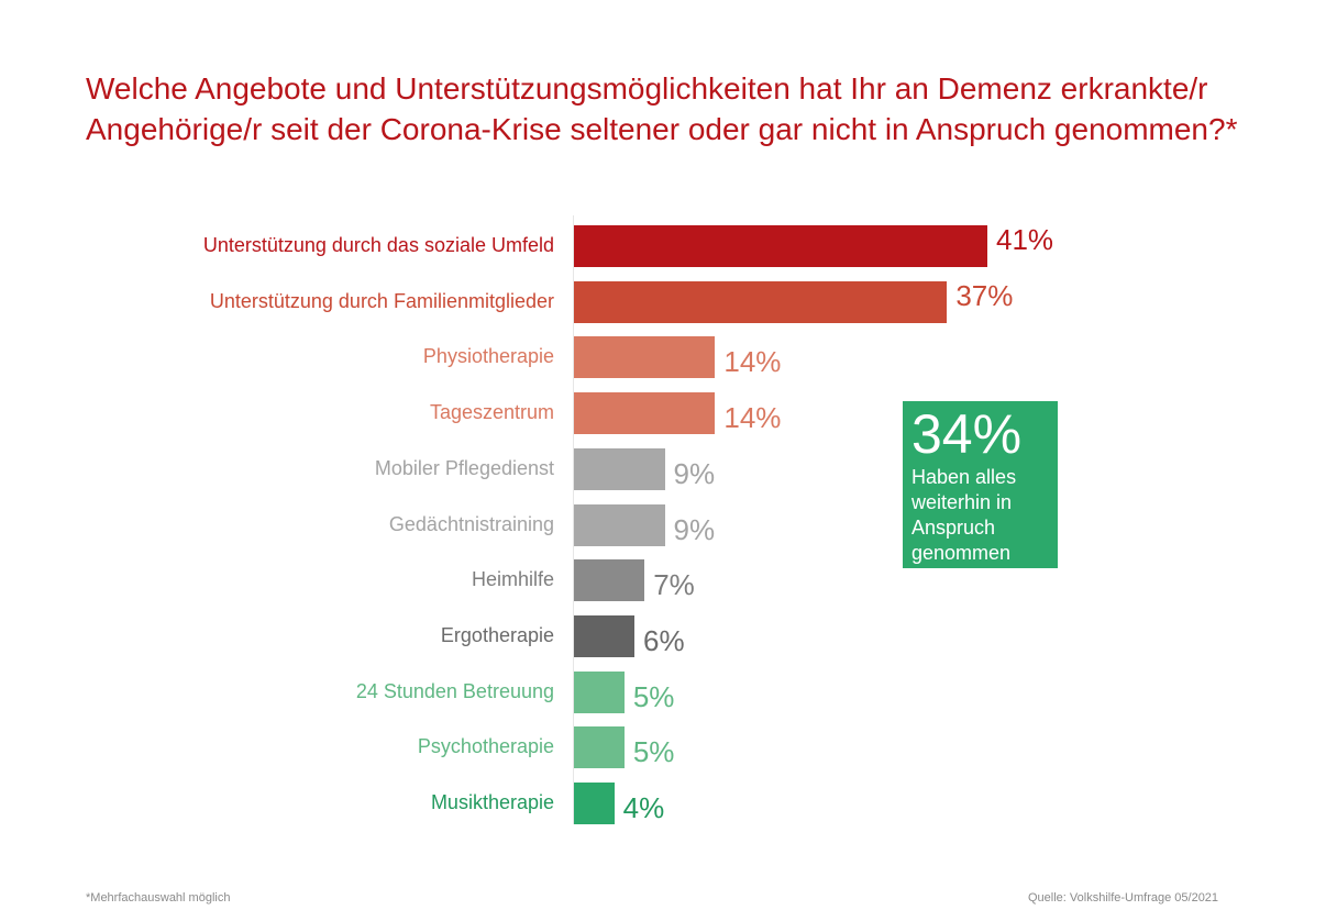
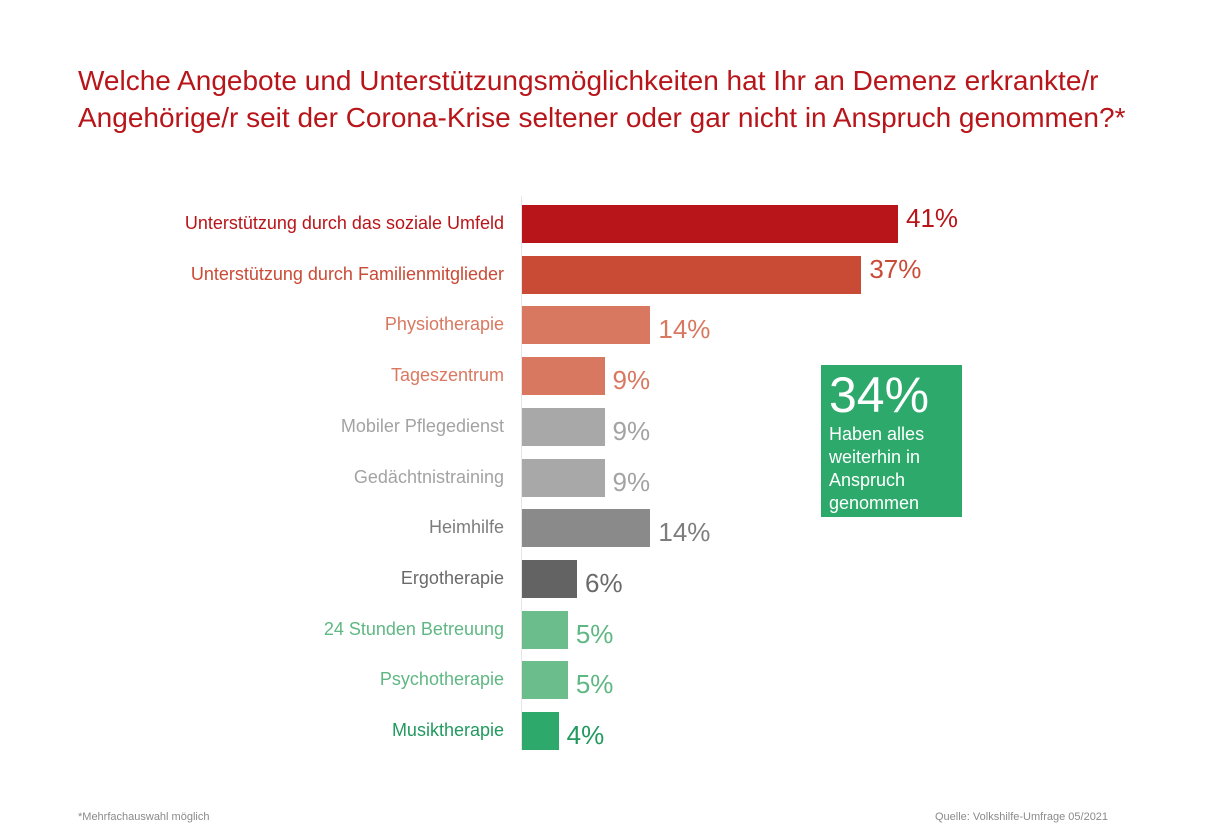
Tageszentrum: 14% -> 9%
Heimhilfe: 7% -> 14%
